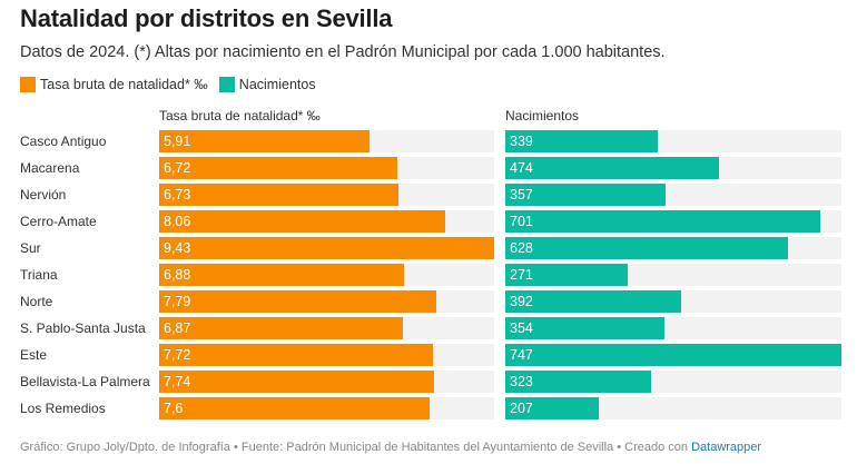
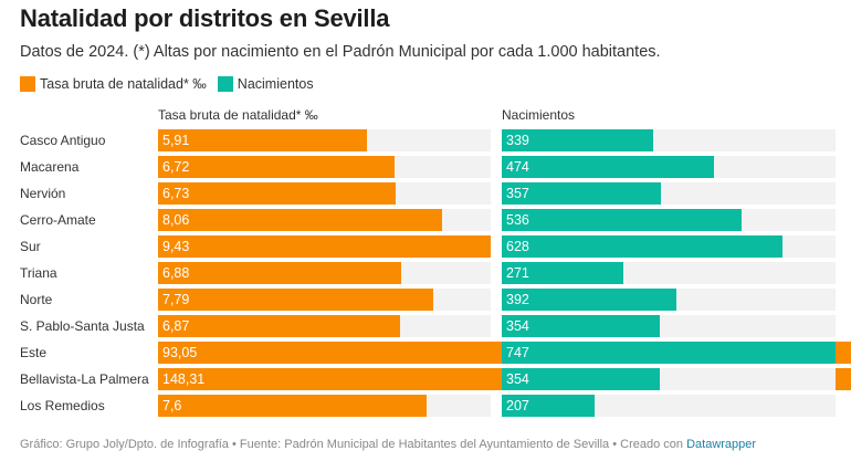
Nacimientos/Cerro-Amate: 701 -> 536
Tasa bruta de natalidad* ‰/Este: 7,72 -> 93,05
Tasa bruta de natalidad* ‰/Bellavista-La Palmera: 7,74 -> 148,31
Nacimientos/Bellavista-La Palmera: 323 -> 354
